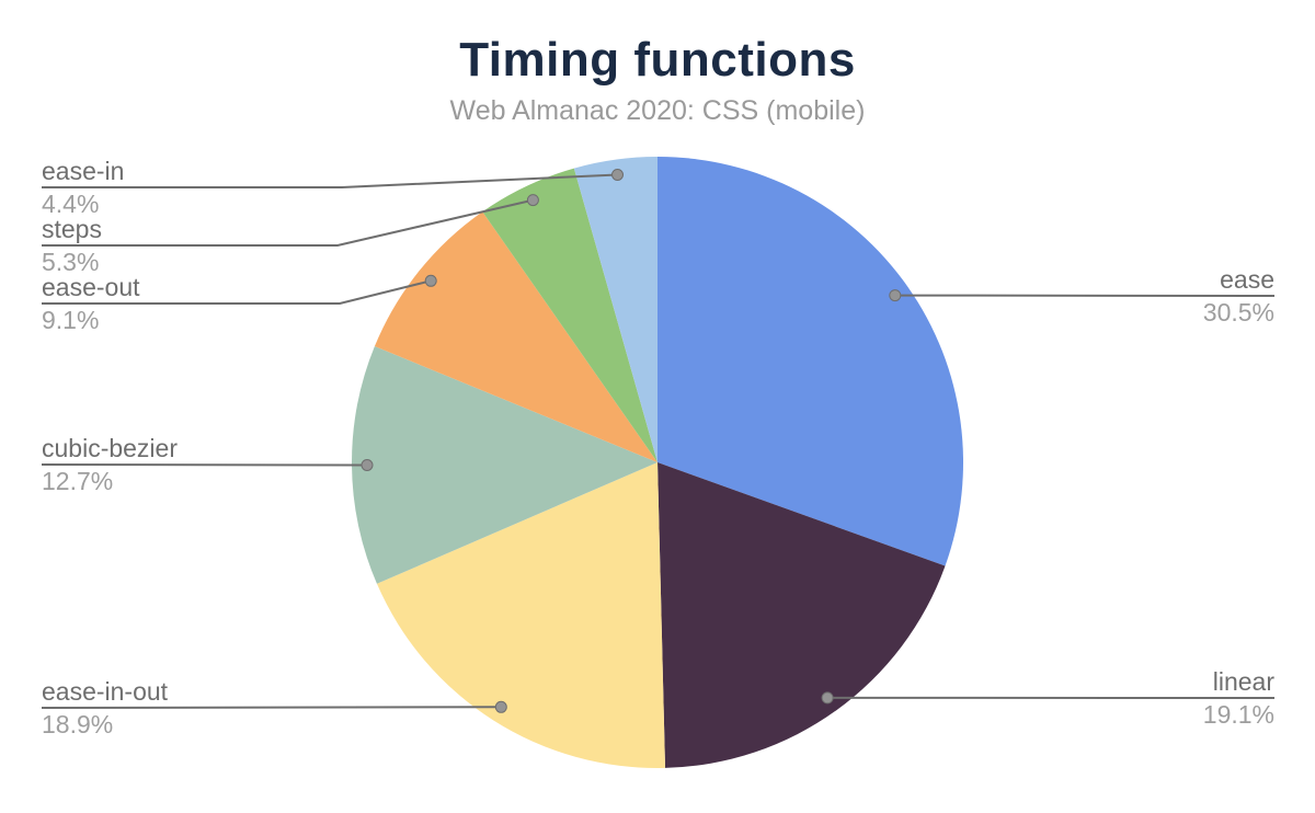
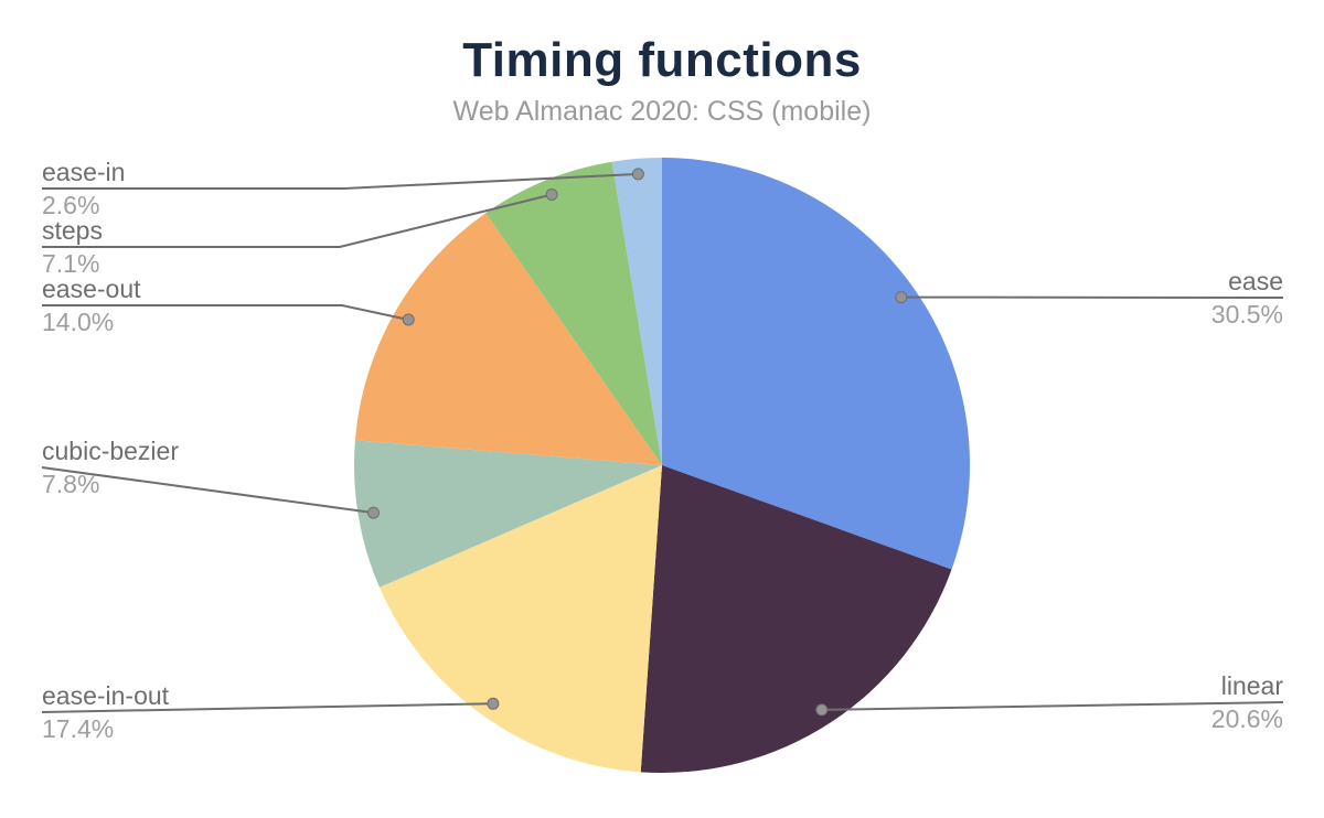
linear: 19.1% -> 20.6%
ease-in-out: 18.9% -> 17.4%
cubic-bezier: 12.7% -> 7.8%
ease-out: 9.1% -> 14.0%
steps: 5.3% -> 7.1%
ease-in: 4.4% -> 2.6%
